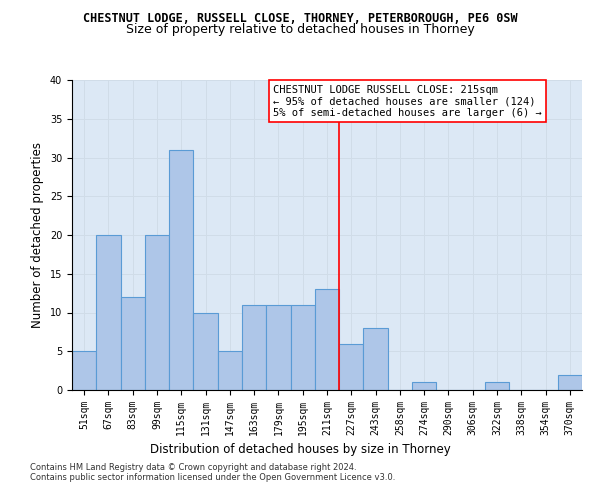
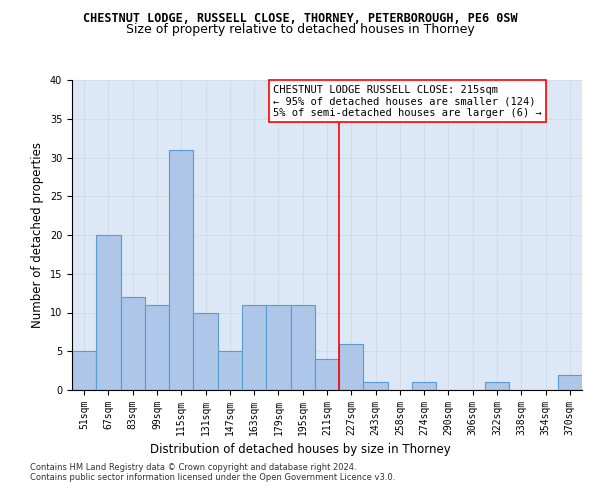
99sqm: 20 -> 11
211sqm: 13 -> 4
243sqm: 8 -> 1
